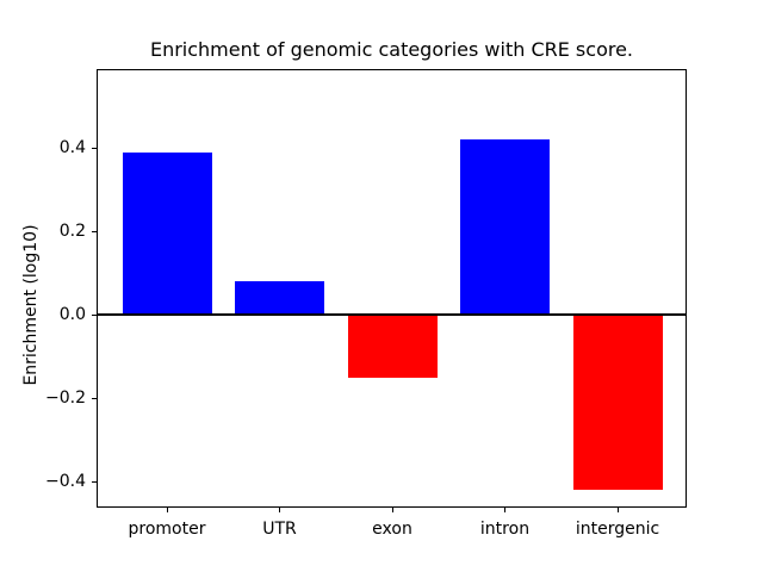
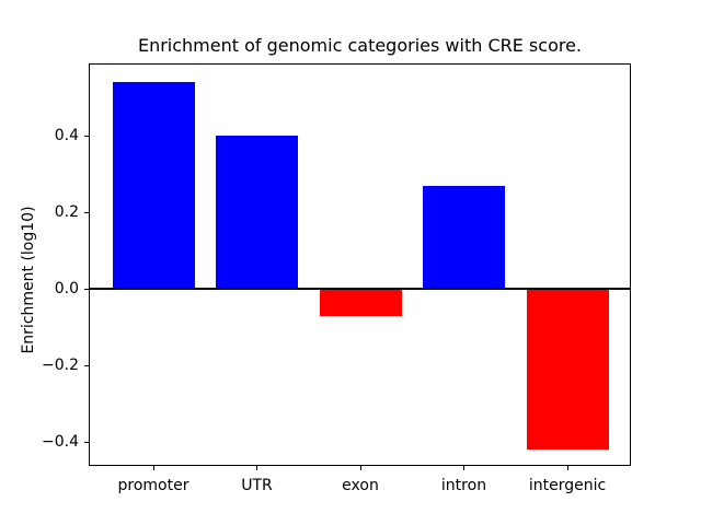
promoter: 0.39 -> 0.54
UTR: 0.08 -> 0.40
exon: -0.15 -> -0.07
intron: 0.42 -> 0.27
